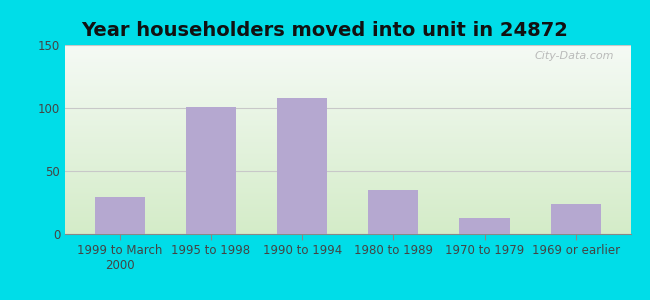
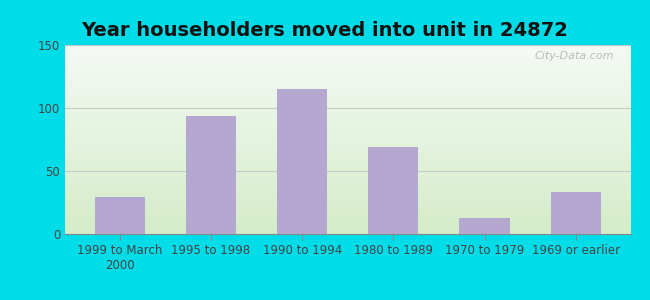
1995 to 1998: 101 -> 94
1990 to 1994: 108 -> 115
1980 to 1989: 35 -> 69
1969 or earlier: 24 -> 33
